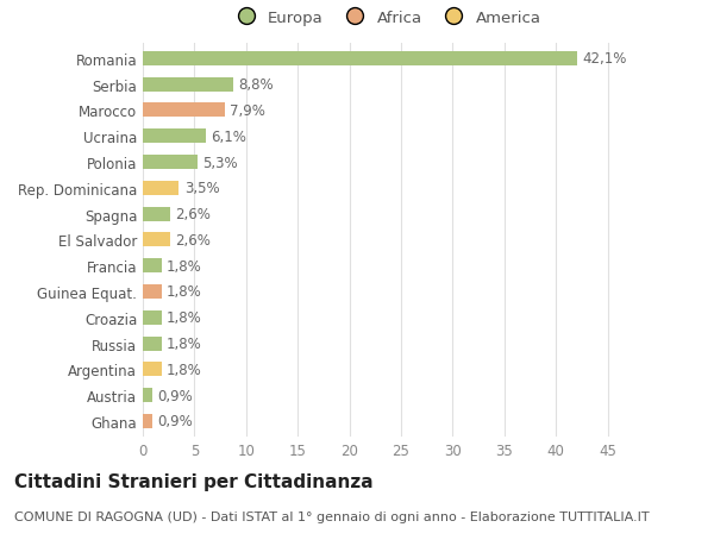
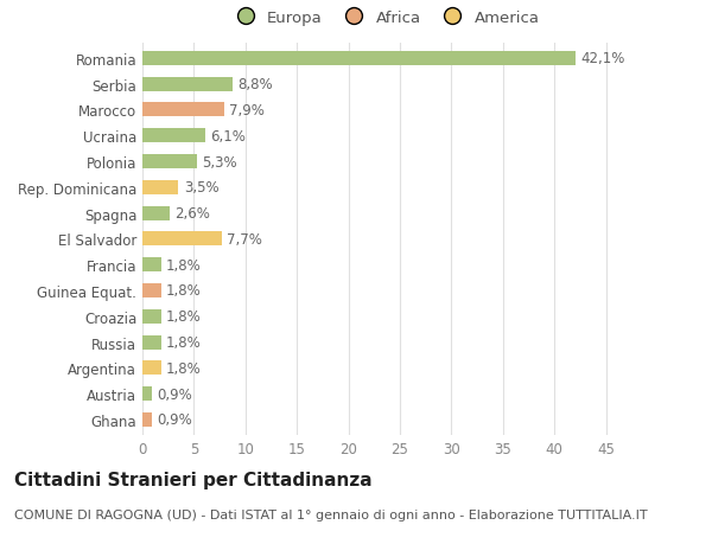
El Salvador: 2,6% -> 7,7%
